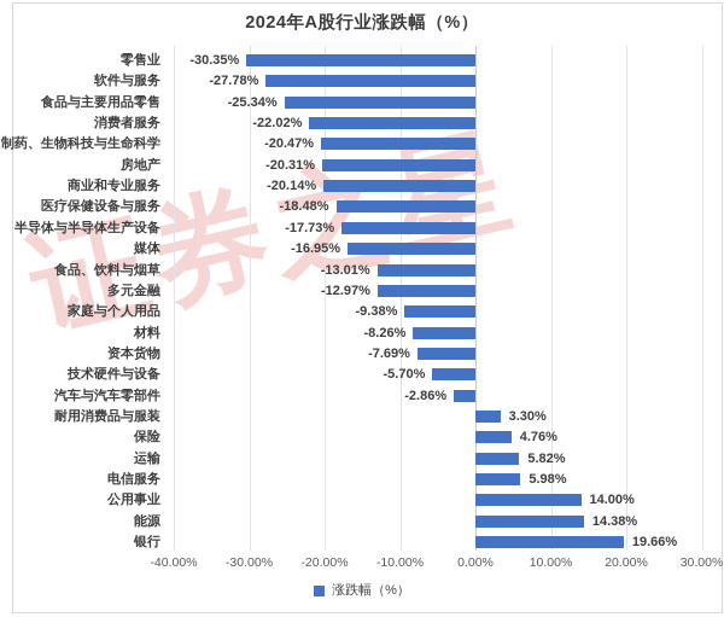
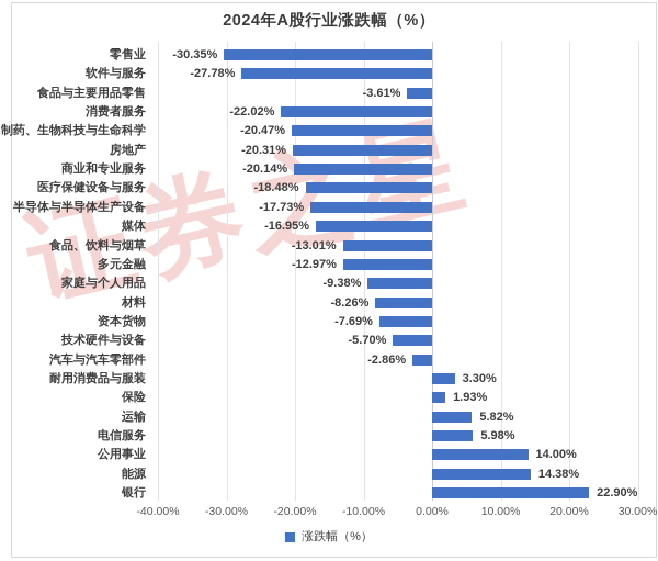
食品与主要用品零售: -25.34% -> -3.61%
保险: 4.76% -> 1.93%
银行: 19.66% -> 22.90%
